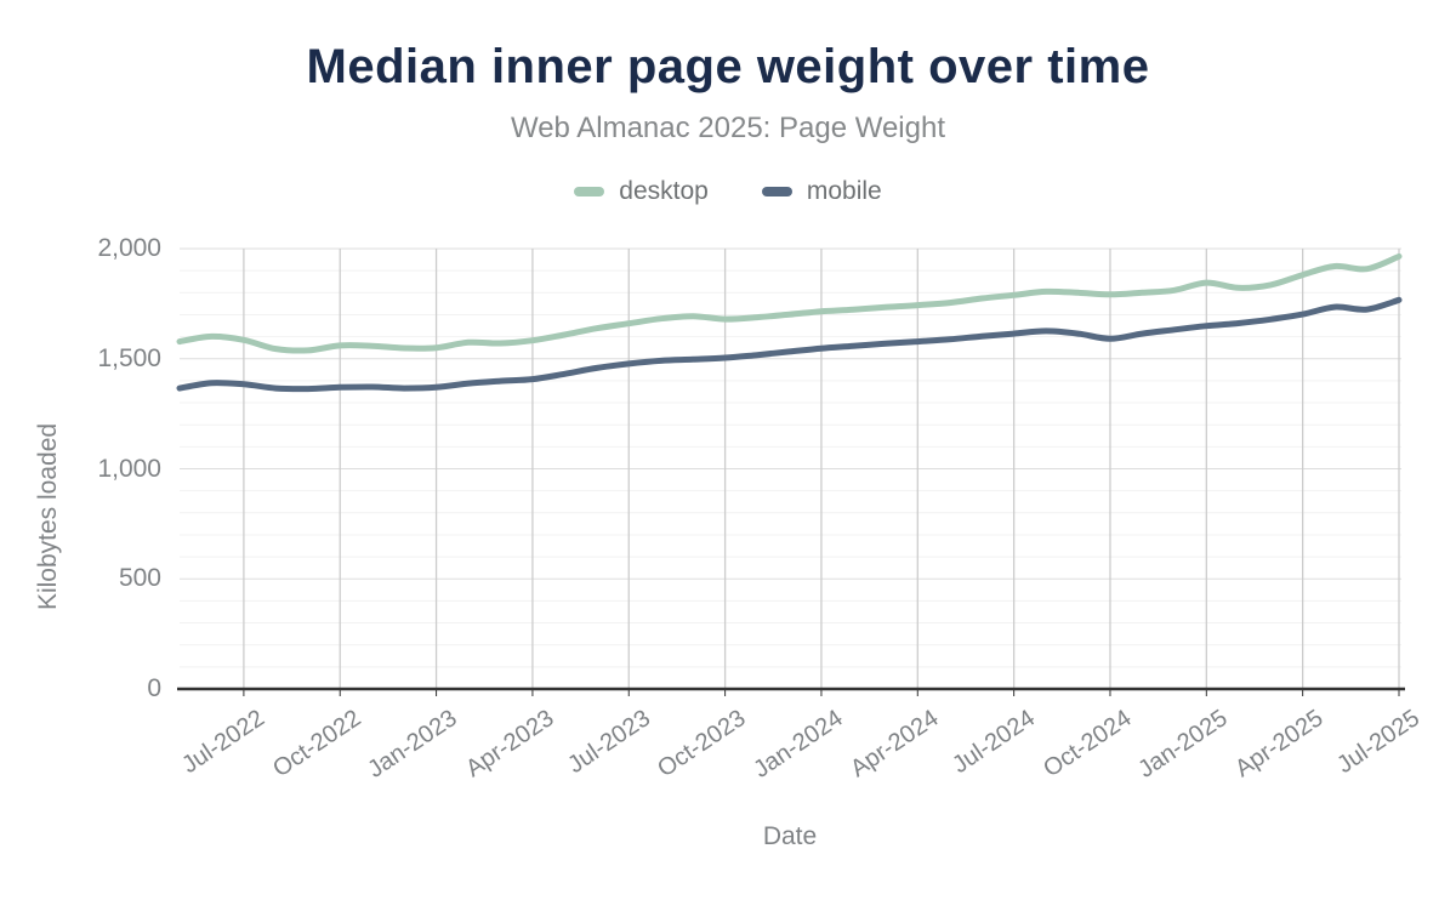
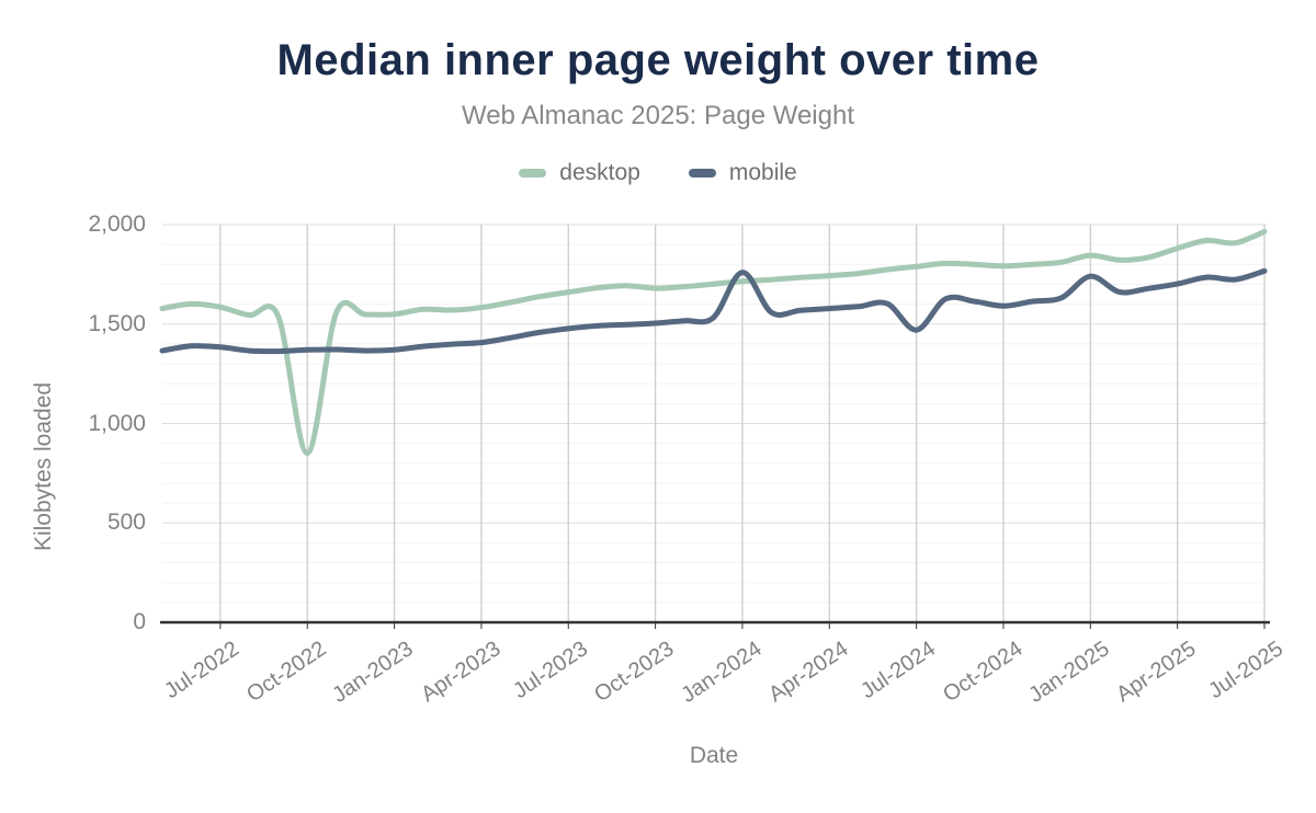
desktop/Oct-2022: 1560 -> 850
mobile/Jan-2024: 1550 -> 1760
mobile/Jul-2024: 1610 -> 1470
mobile/Jan-2025: 1650 -> 1740
